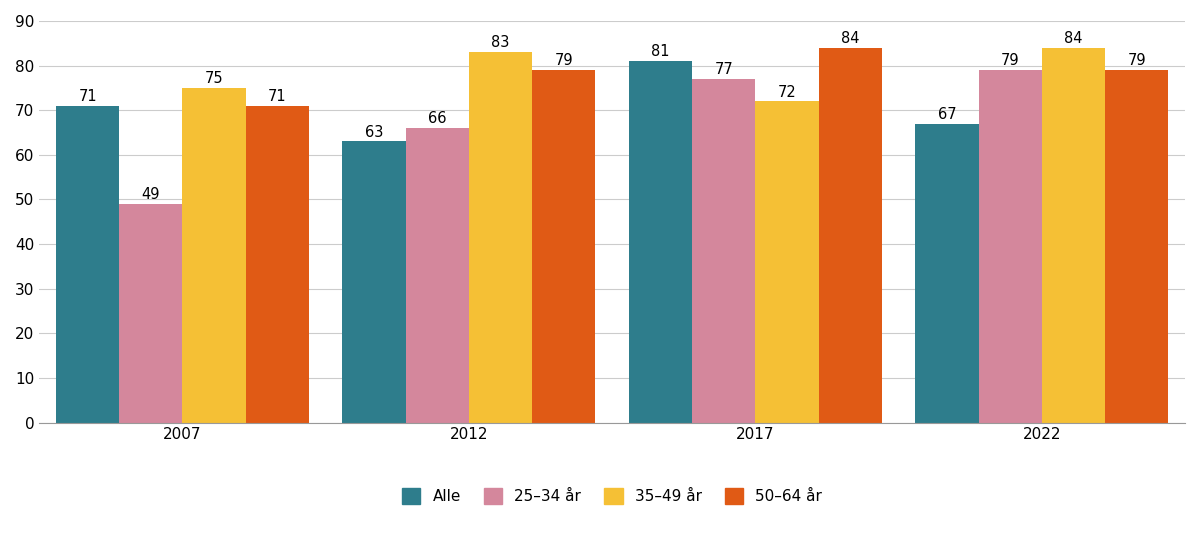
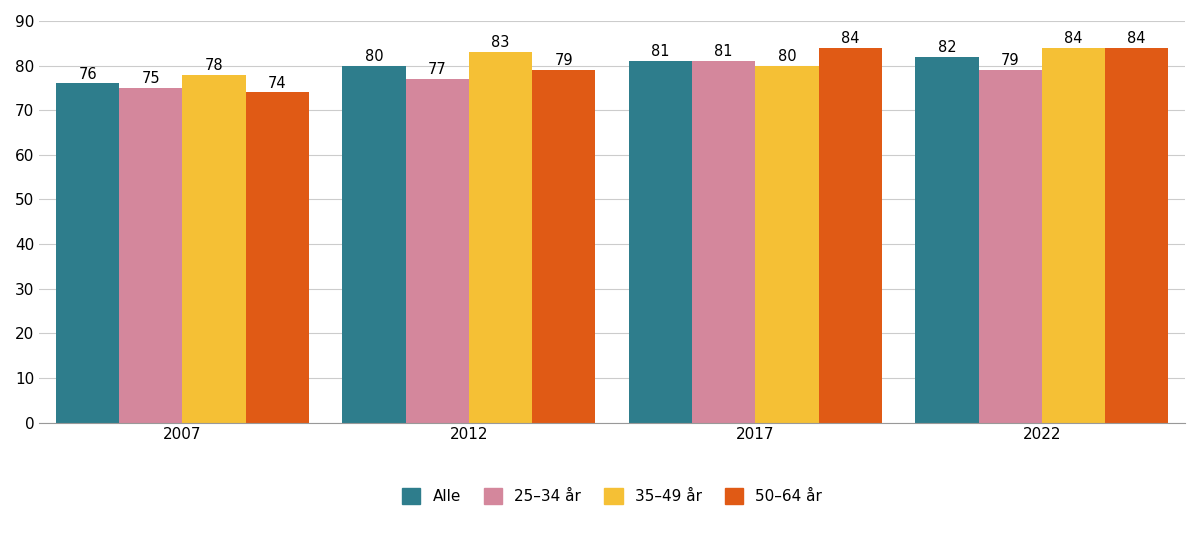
Alle/2007: 71 -> 76
25–34 år/2007: 49 -> 75
35–49 år/2007: 75 -> 78
50–64 år/2007: 71 -> 74
Alle/2012: 63 -> 80
25–34 år/2012: 66 -> 77
25–34 år/2017: 77 -> 81
35–49 år/2017: 72 -> 80
Alle/2022: 67 -> 82
50–64 år/2022: 79 -> 84
